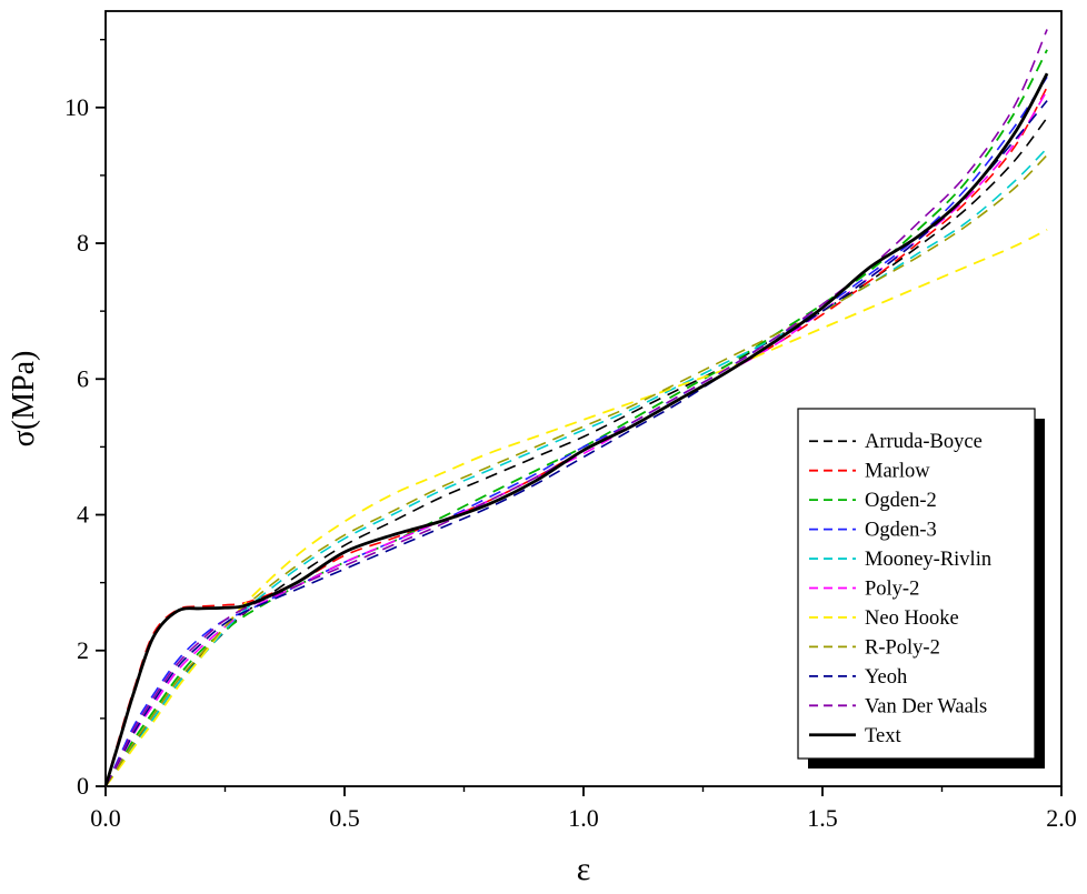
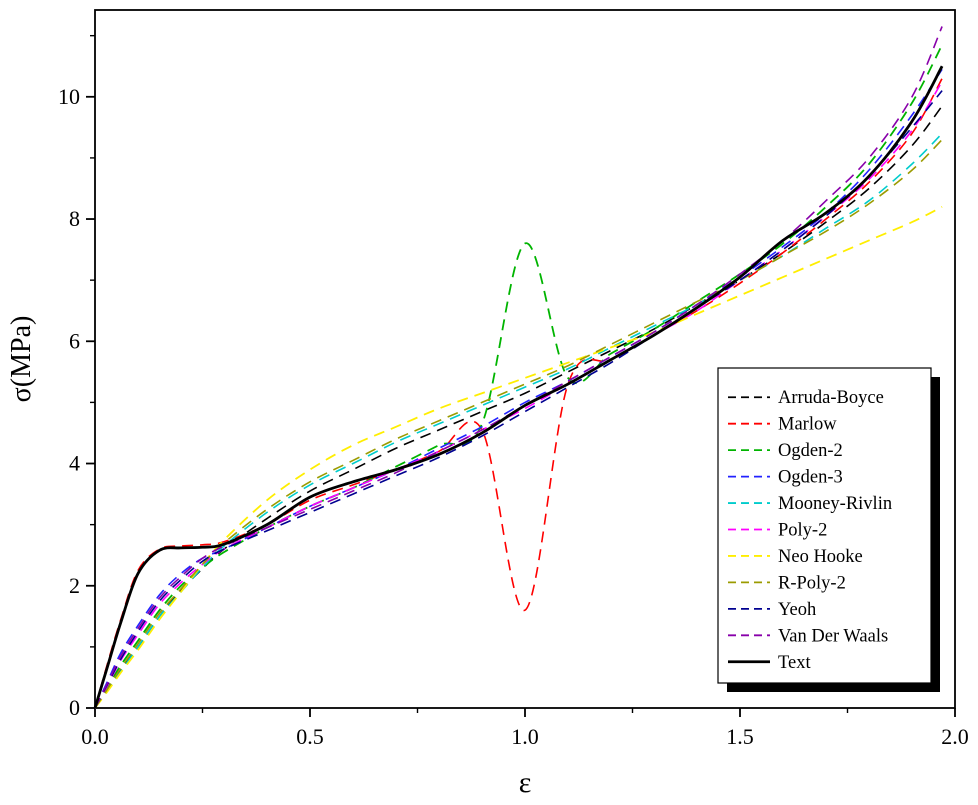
Marlow/1.0: 5.0 -> 1.6
Ogden-2/1.0: 5.0 -> 7.6
